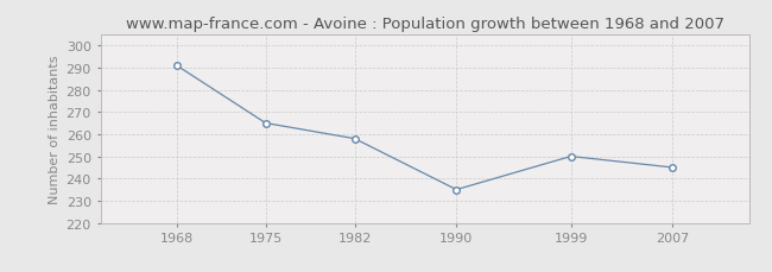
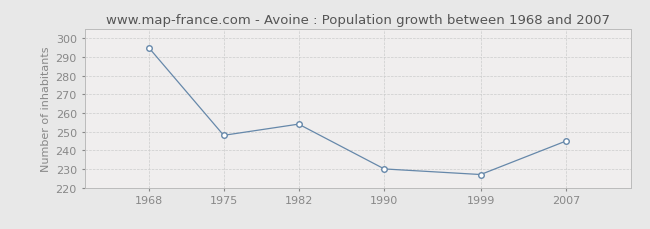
1968: 291 -> 295
1975: 265 -> 248
1982: 258 -> 254
1990: 235 -> 230
1999: 250 -> 227
